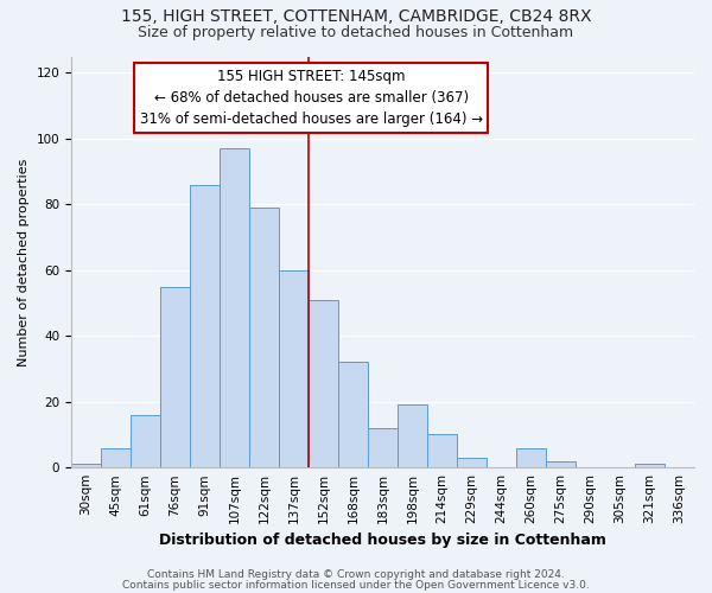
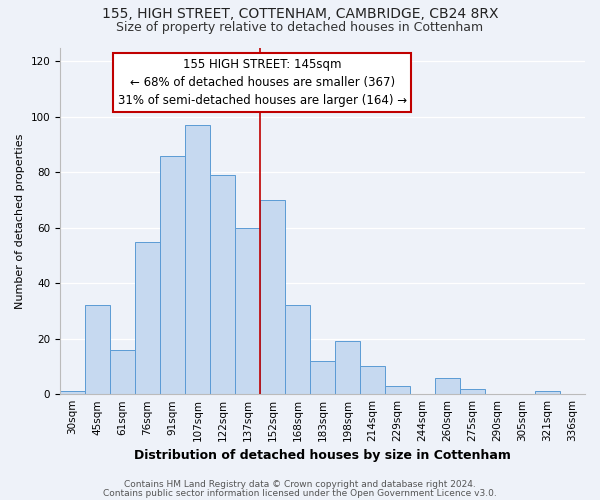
45sqm: 6 -> 32
152sqm: 51 -> 70
